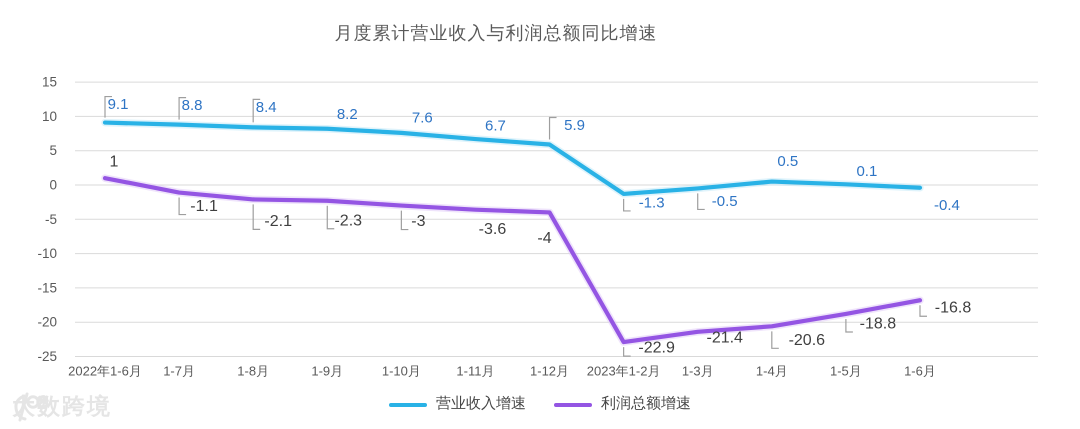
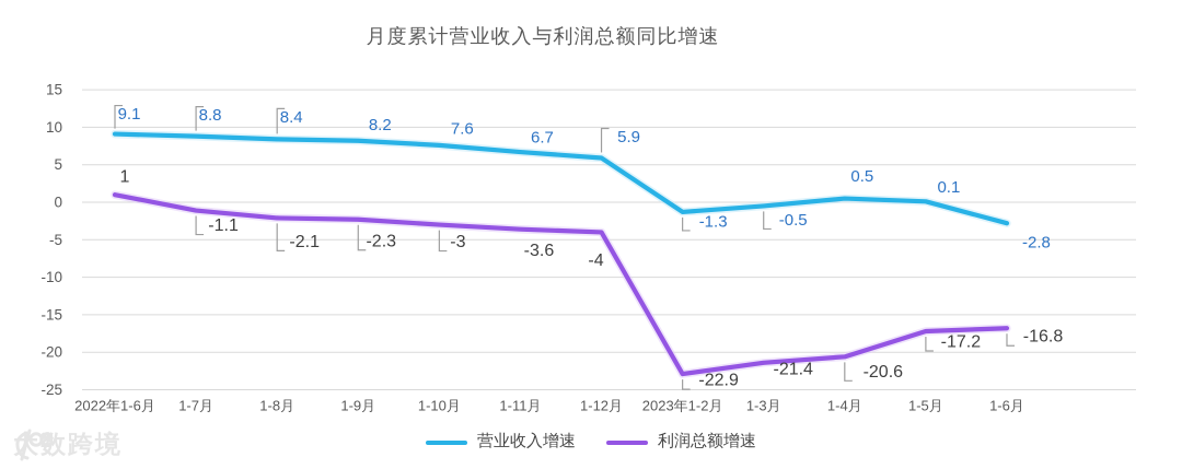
利润总额增速/1-5月: -18.8 -> -17.2
营业收入增速/1-6月: -0.4 -> -2.8
